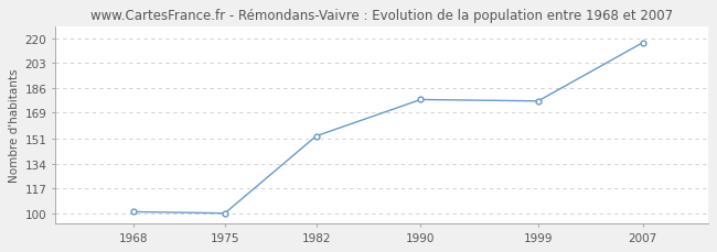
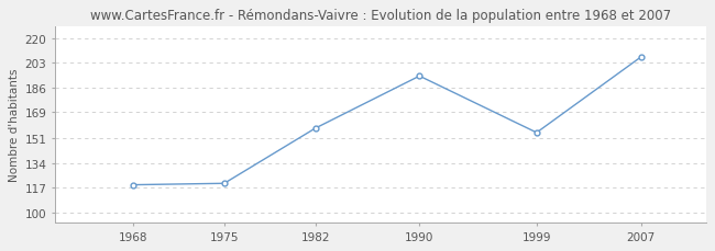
1968: 101 -> 119
1975: 100 -> 120
1982: 153 -> 158
1990: 178 -> 194
1999: 177 -> 155
2007: 217 -> 207
